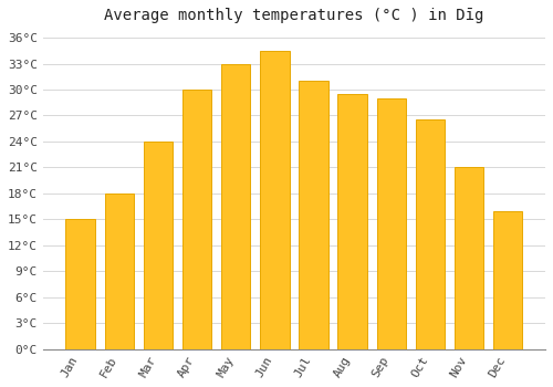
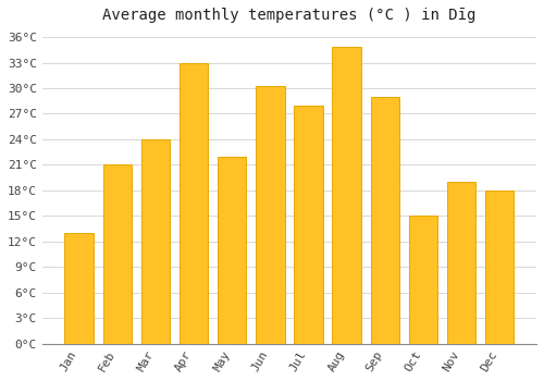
Jan: 15.0°C -> 13.0°C
Feb: 18.0°C -> 21.0°C
Apr: 30.0°C -> 33.0°C
May: 33.0°C -> 22.0°C
Jun: 34.5°C -> 30.2°C
Jul: 31.0°C -> 28.0°C
Aug: 29.5°C -> 34.8°C
Oct: 26.5°C -> 15.0°C
Nov: 21.0°C -> 19.0°C
Dec: 16.0°C -> 18.0°C
